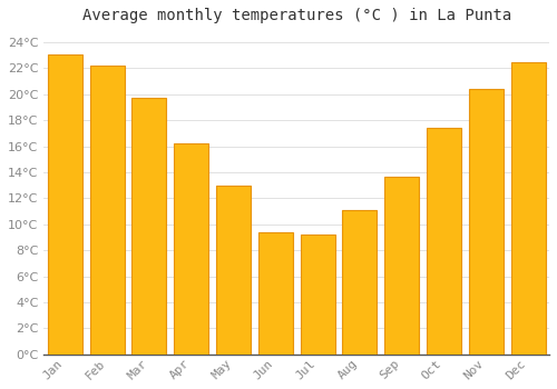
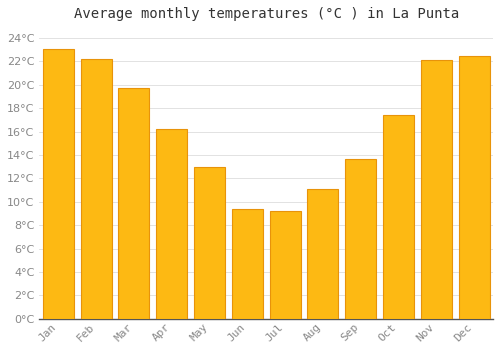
Nov: 20.4°C -> 22.1°C
